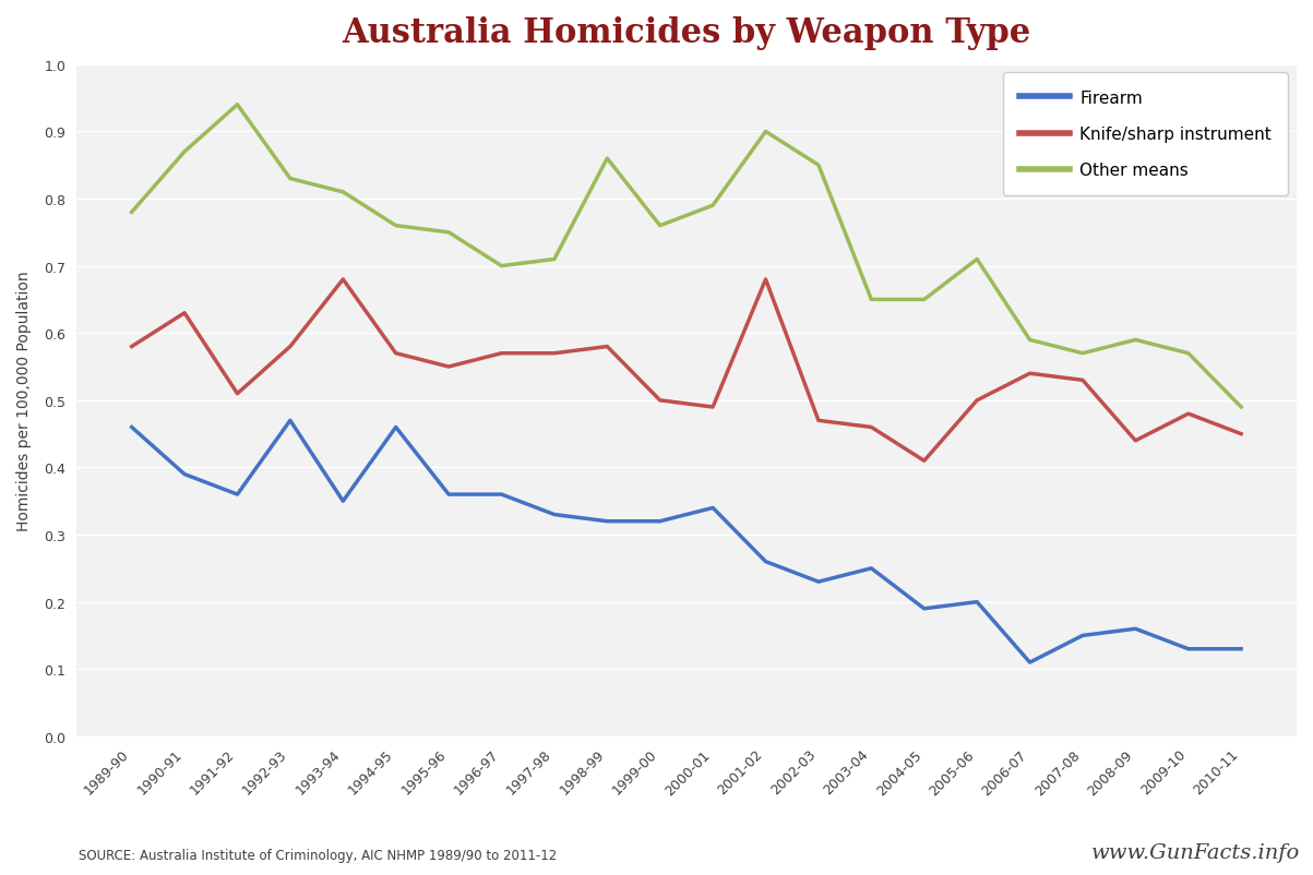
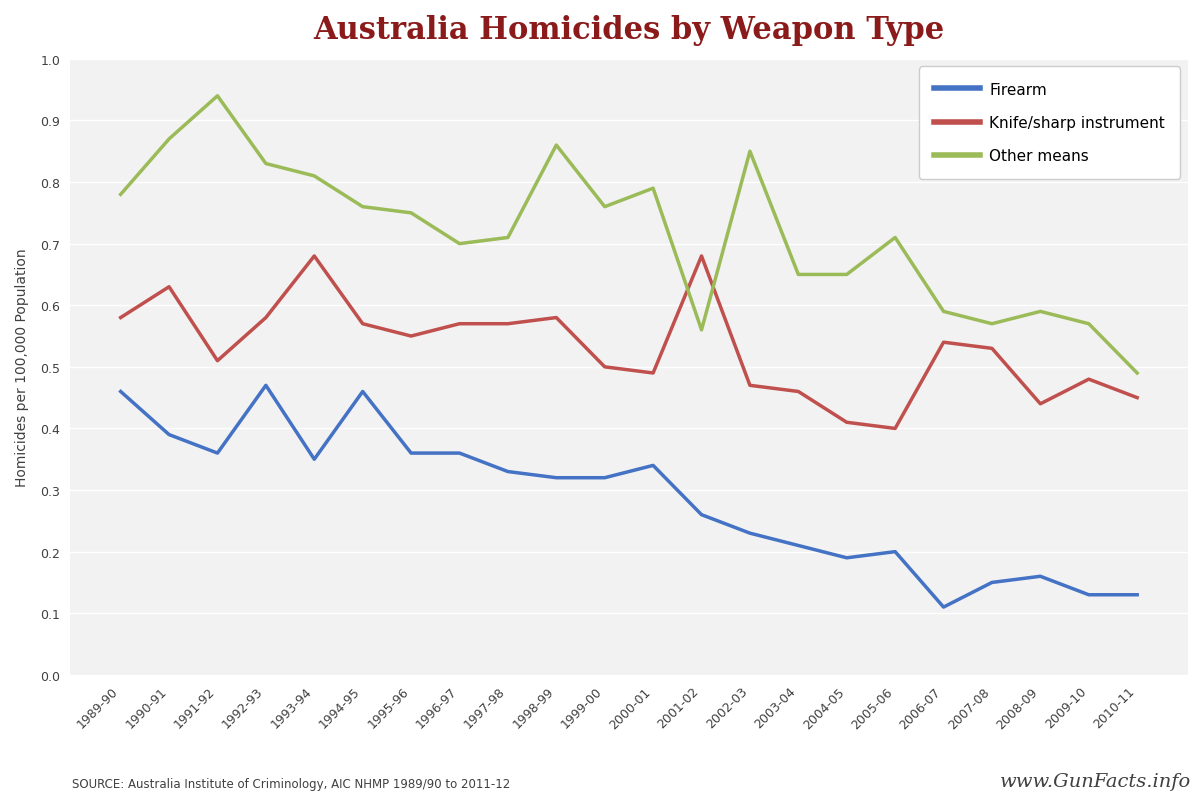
Other means/2001-02: 0.90 -> 0.56
Firearm/2003-04: 0.25 -> 0.21
Knife/sharp instrument/2005-06: 0.50 -> 0.40
